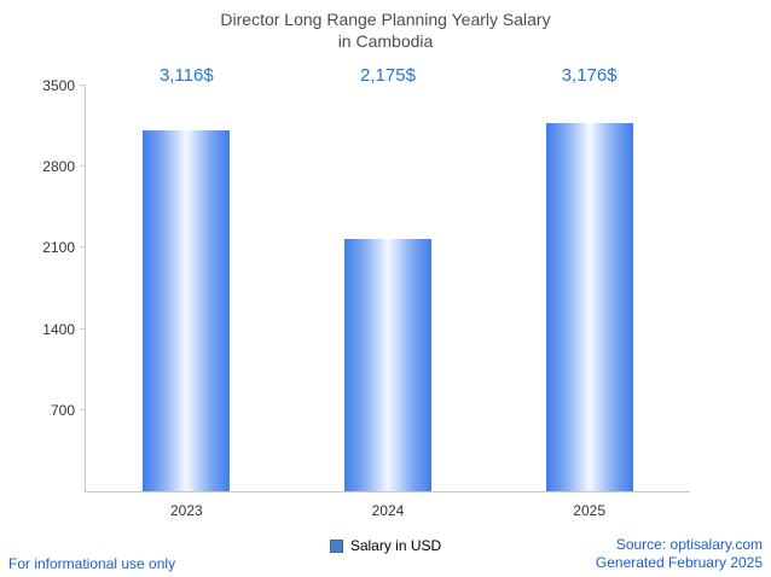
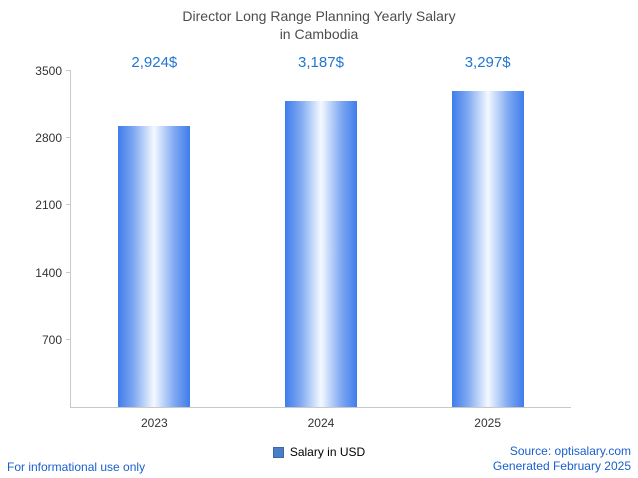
2023: 3,116 -> 2,924
2024: 2,175 -> 3,187
2025: 3,176 -> 3,297
